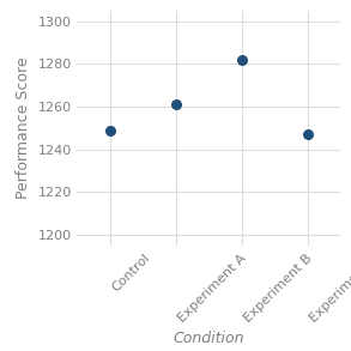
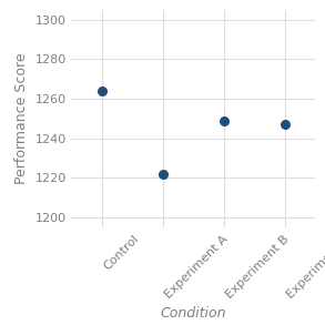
Control: 1249 -> 1264
Experiment A: 1261 -> 1222
Experiment B: 1282 -> 1249
